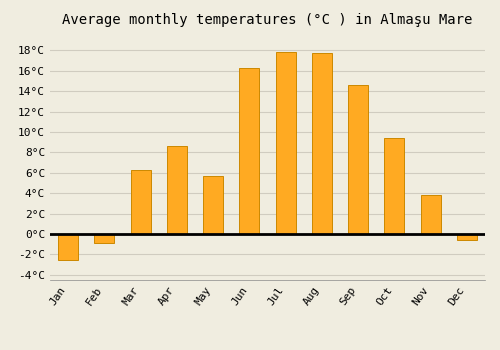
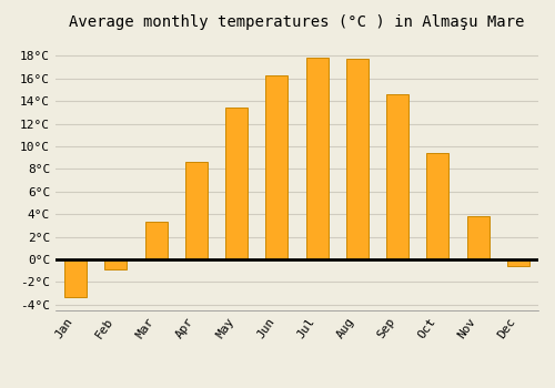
Jan: -2.5°C -> -3.3°C
Mar: 6.3°C -> 3.3°C
May: 5.7°C -> 13.4°C
